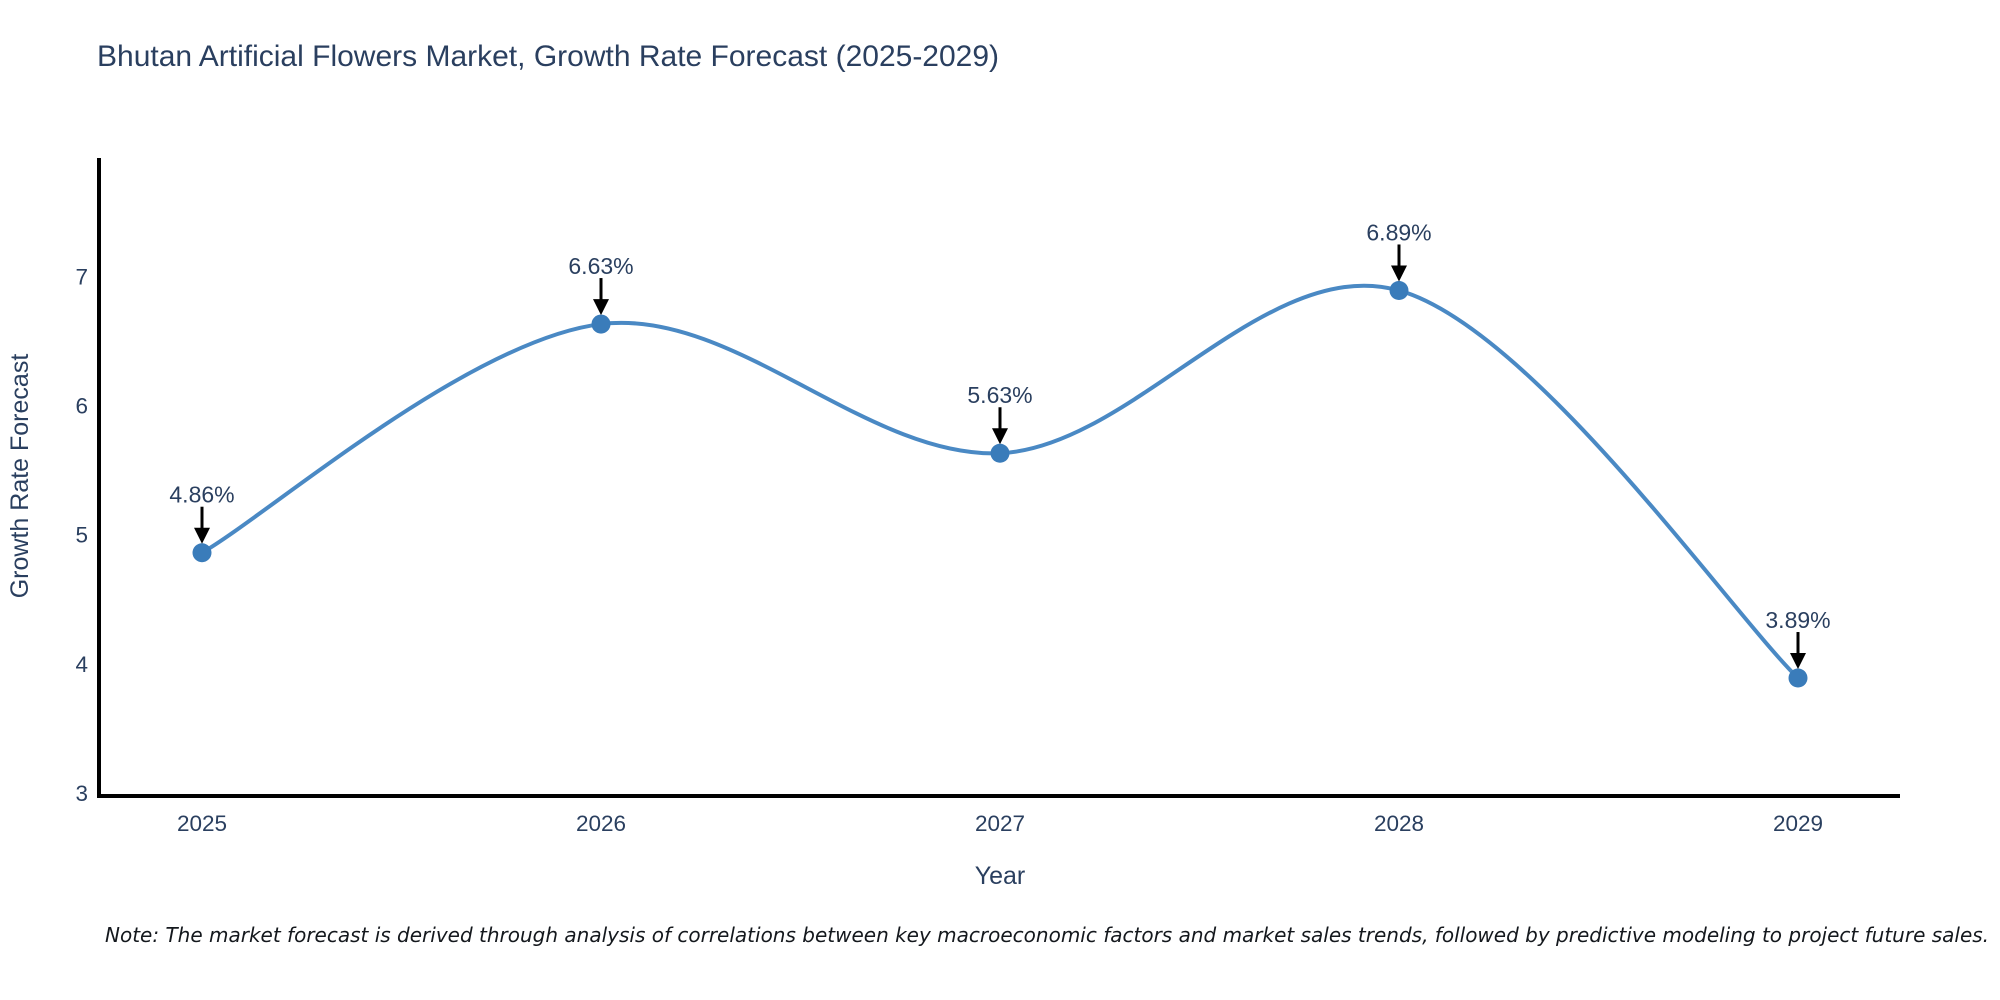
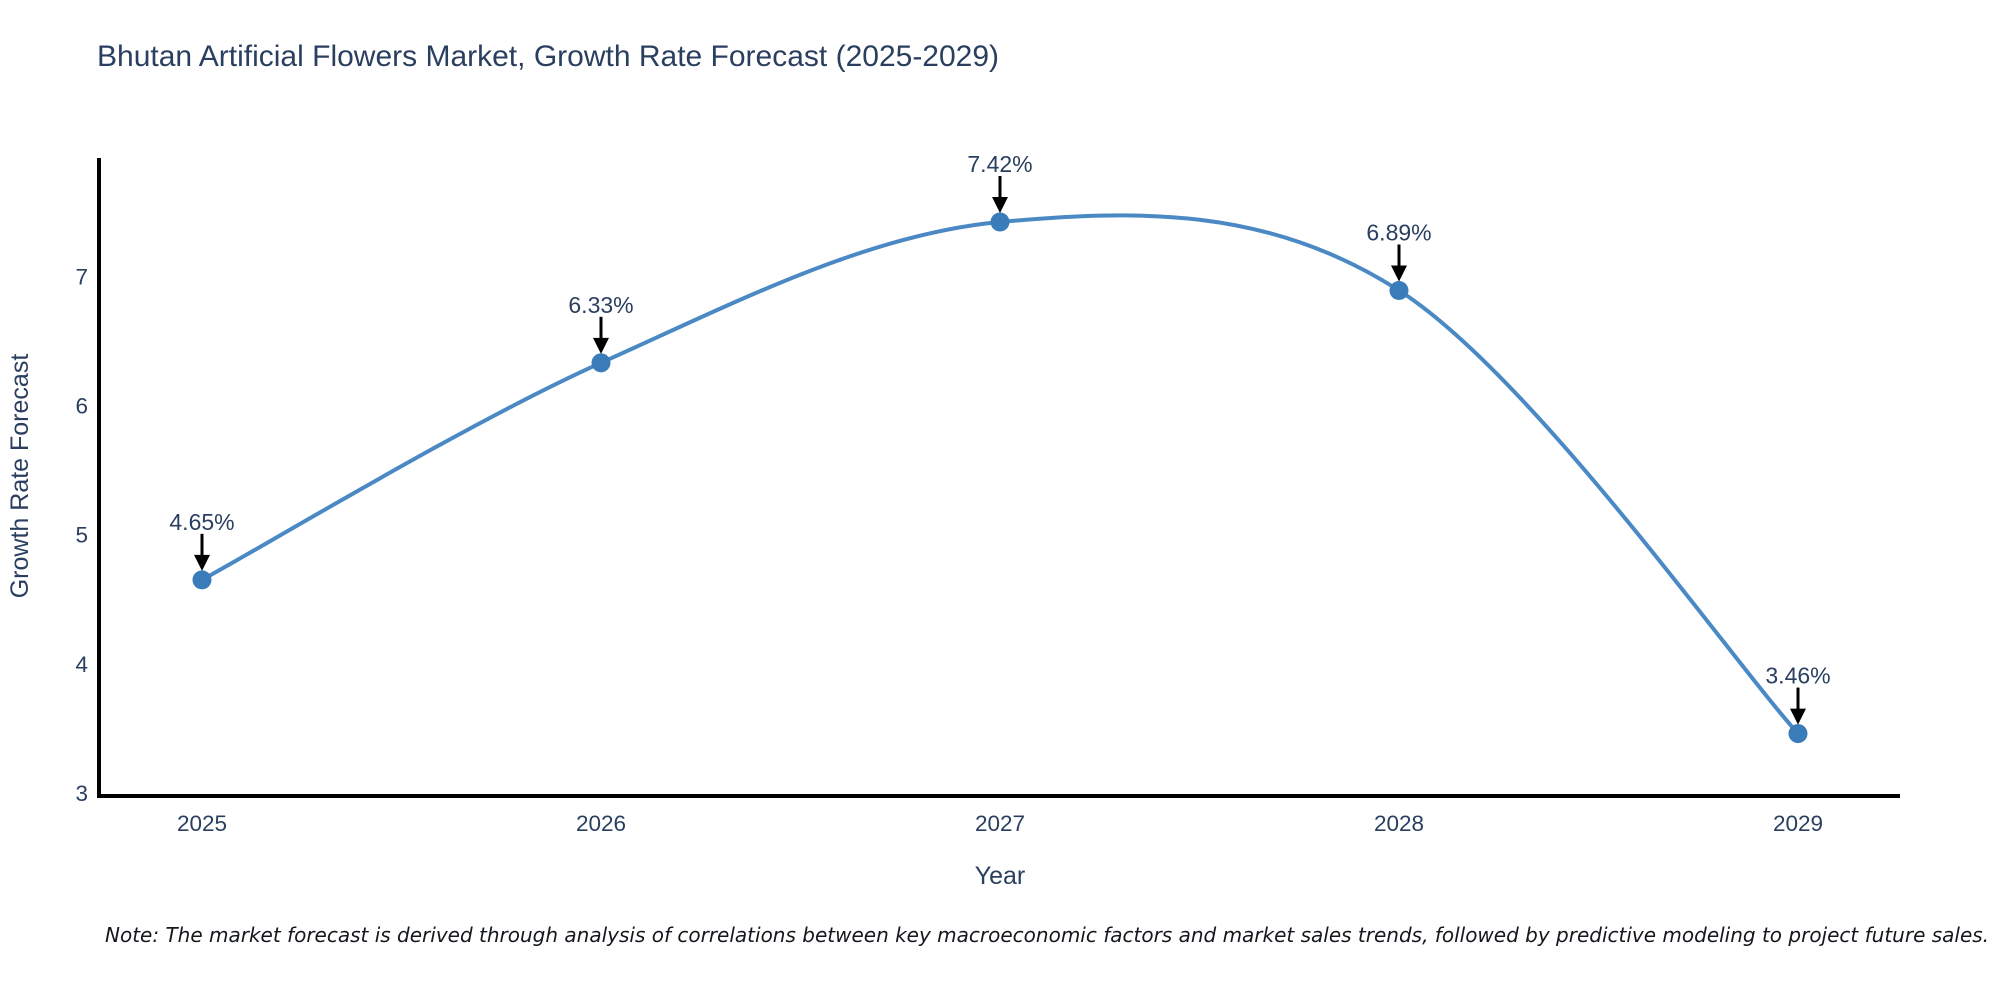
2025: 4.86% -> 4.65%
2026: 6.63% -> 6.33%
2027: 5.63% -> 7.42%
2029: 3.89% -> 3.46%
